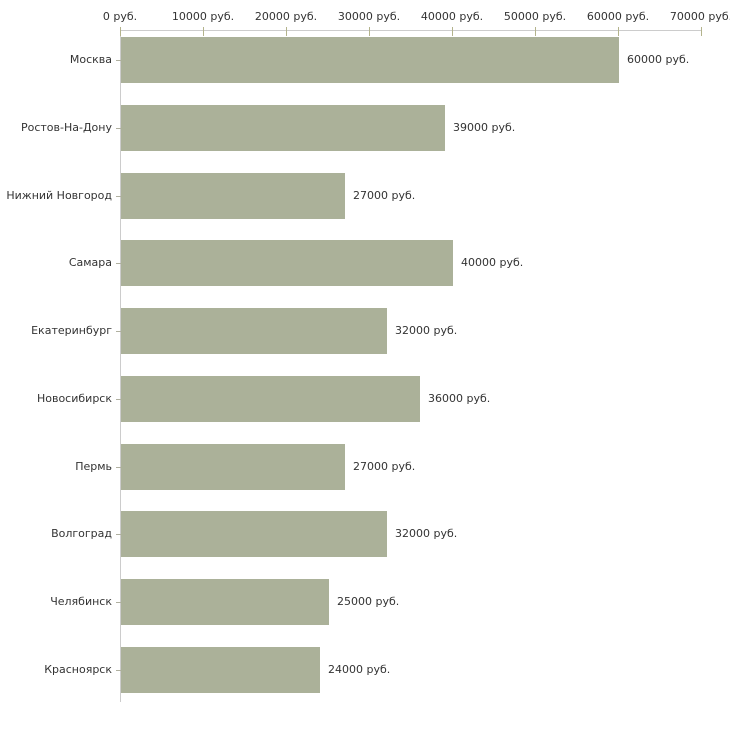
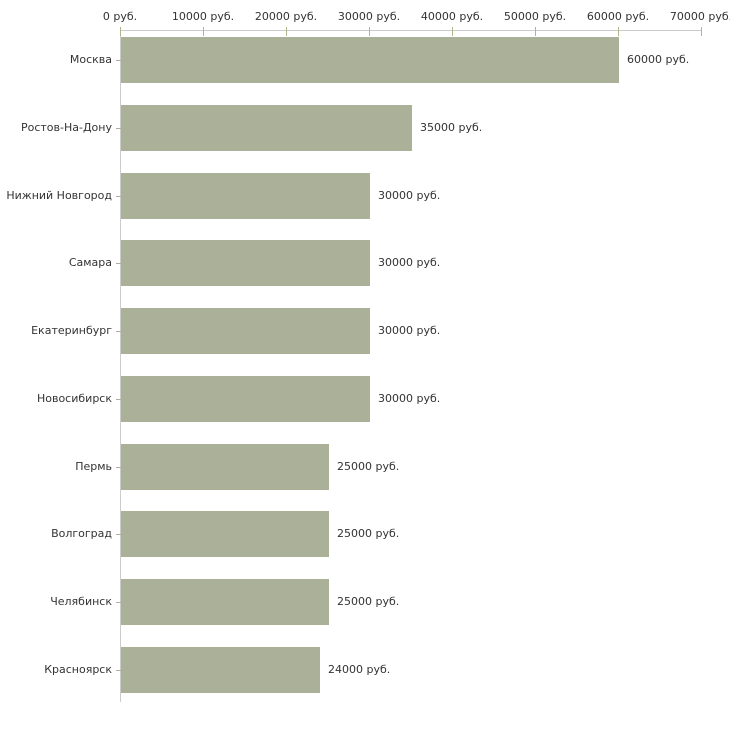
Ростов-На-Дону: 39000 -> 35000
Нижний Новгород: 27000 -> 30000
Самара: 40000 -> 30000
Екатеринбург: 32000 -> 30000
Новосибирск: 36000 -> 30000
Пермь: 27000 -> 25000
Волгоград: 32000 -> 25000
